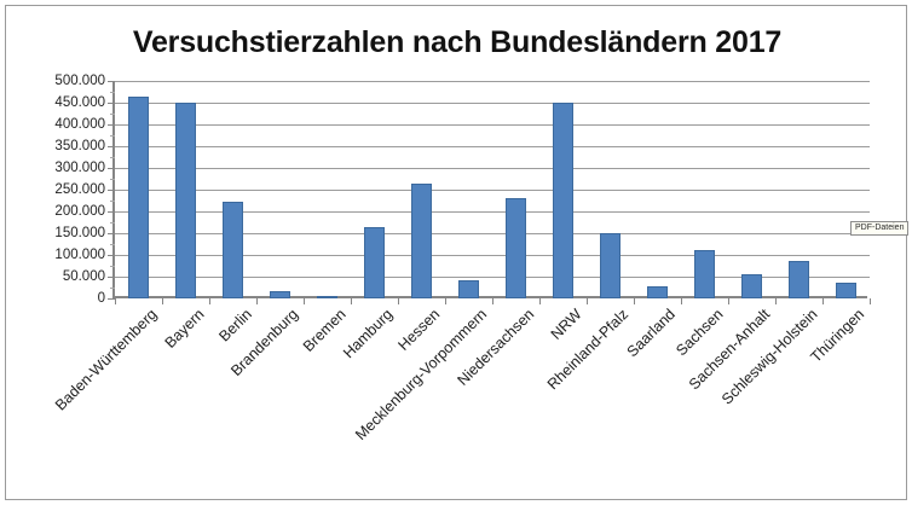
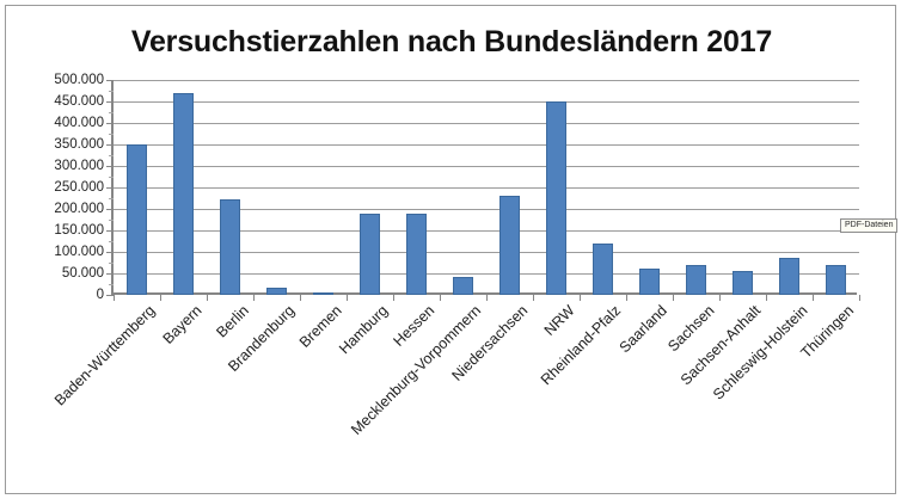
Baden-Württemberg: 460000 -> 350000
Bayern: 450000 -> 470000
Hamburg: 160000 -> 190000
Hessen: 260000 -> 190000
Rheinland-Pfalz: 150000 -> 120000
Saarland: 30000 -> 60000
Sachsen: 110000 -> 70000
Thüringen: 40000 -> 70000
